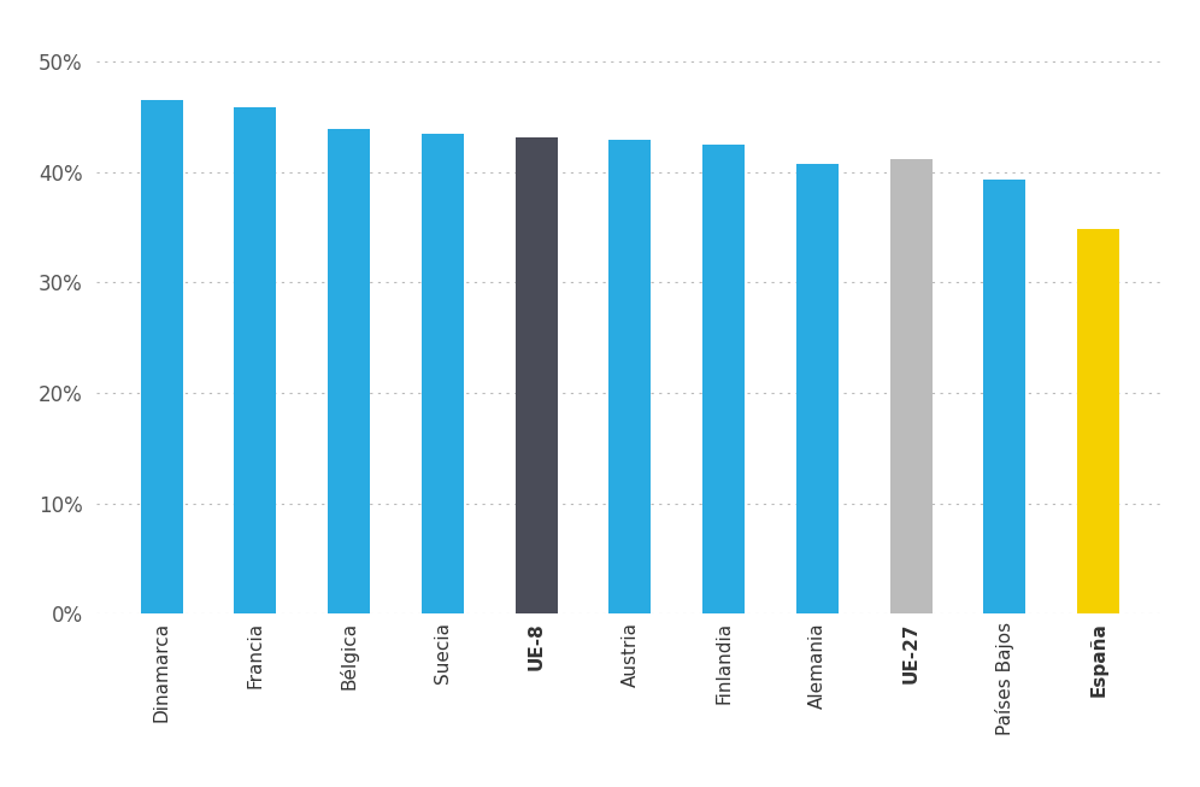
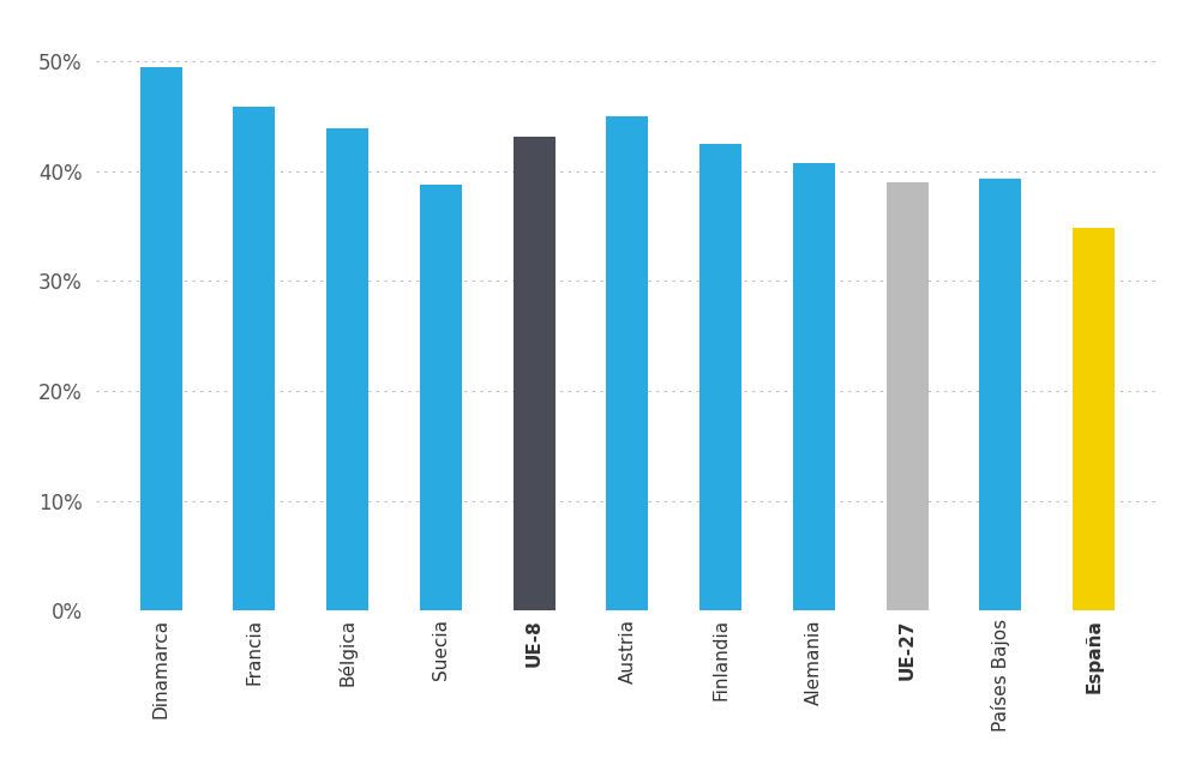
Dinamarca: 46.5% -> 49.4%
Suecia: 43.5% -> 38.8%
Austria: 42.9% -> 45.0%
UE-27: 41.2% -> 39.0%
